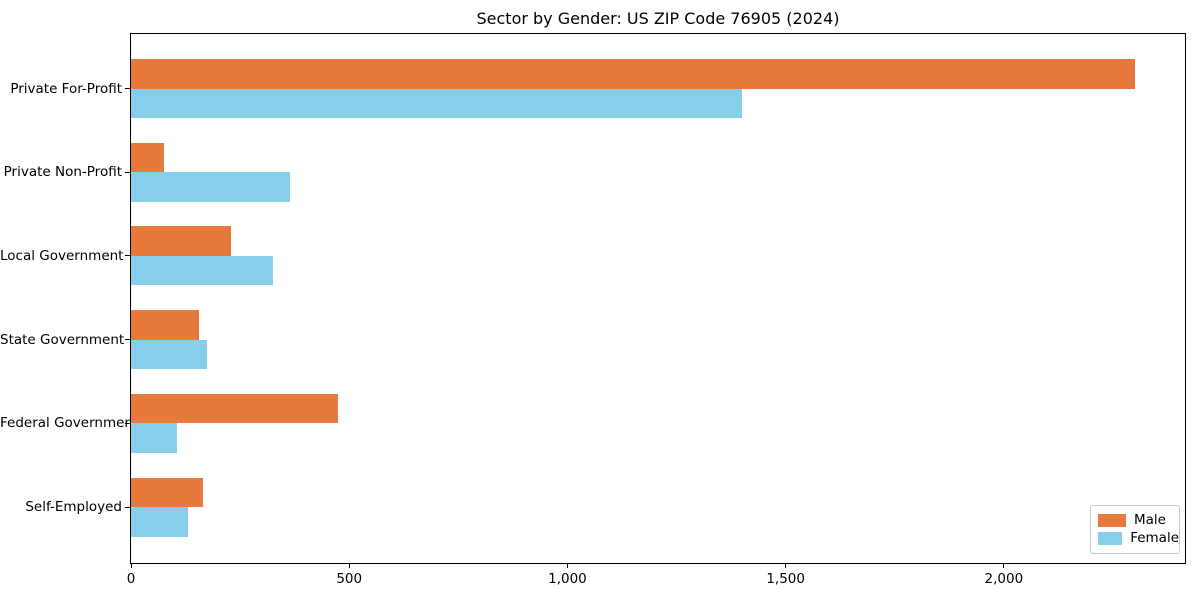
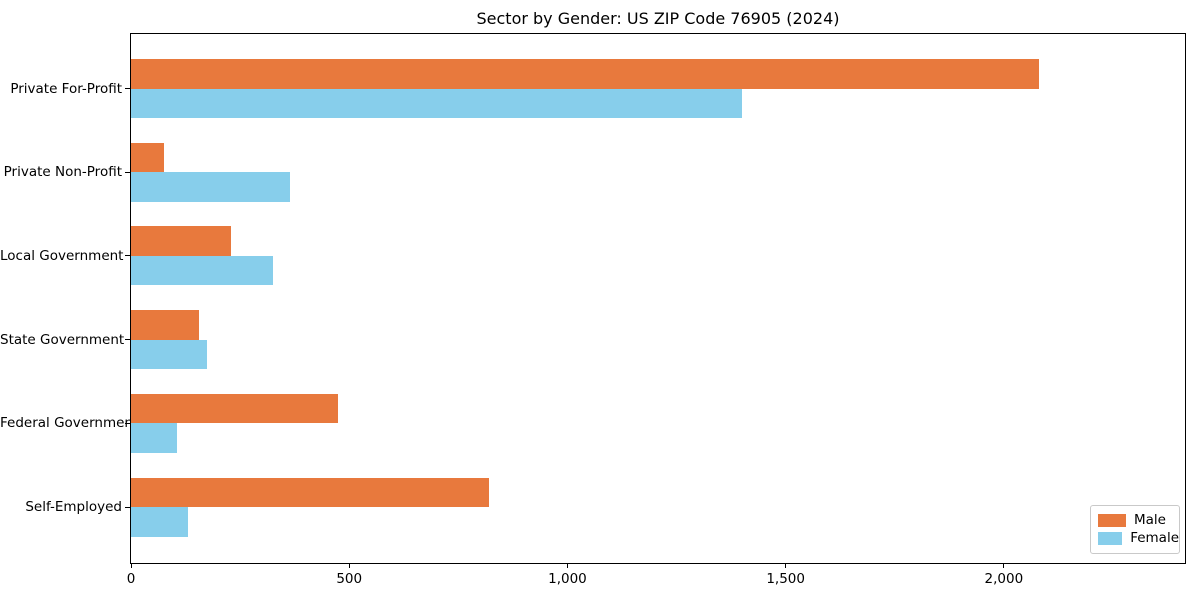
Male/Private For-Profit: 2300 -> 2080
Male/Self-Employed: 160 -> 820
